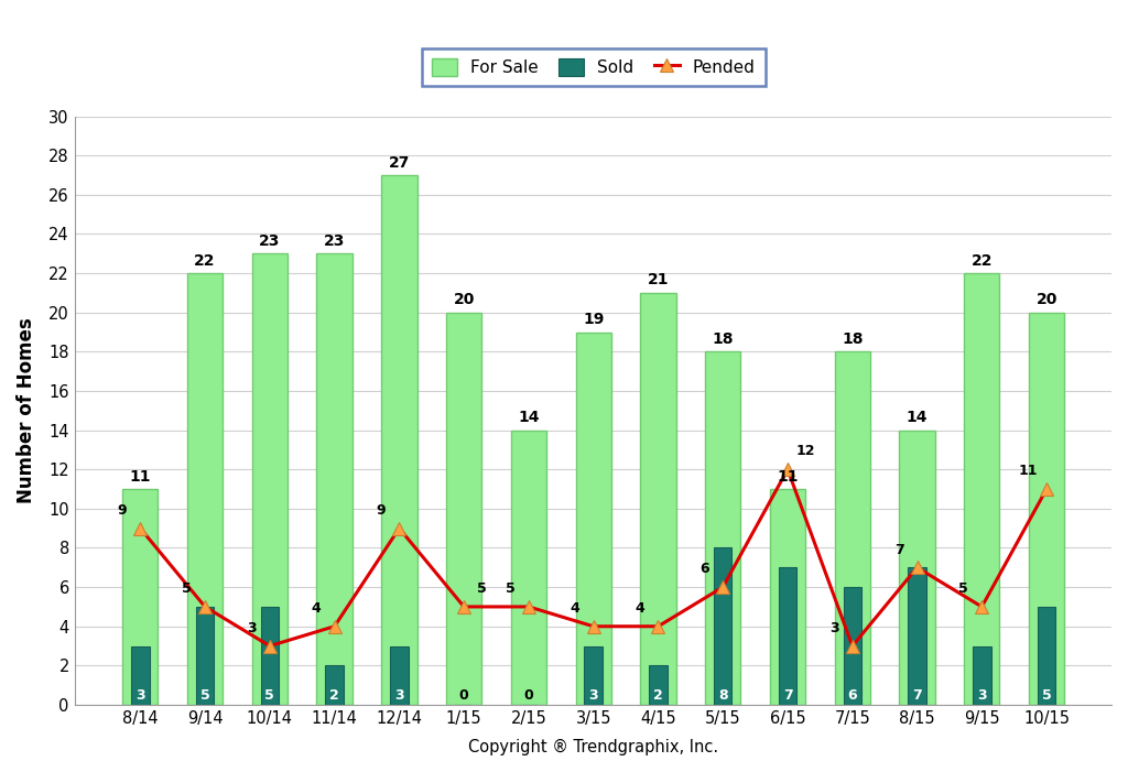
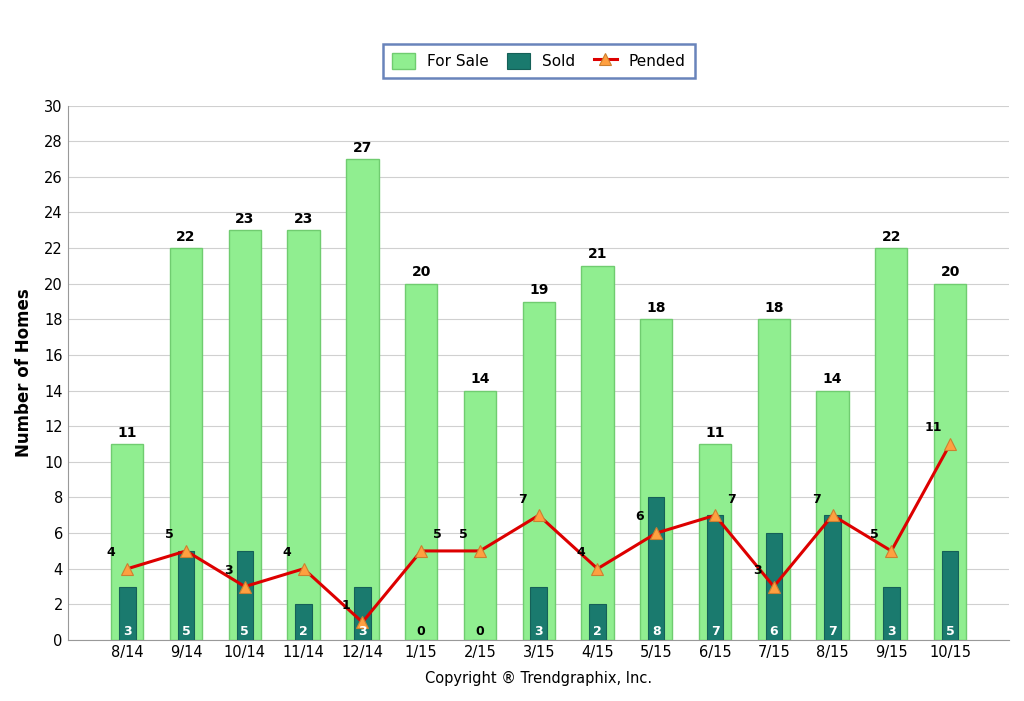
Pended/8/14: 9 -> 4
Pended/12/14: 9 -> 1
Pended/3/15: 4 -> 7
Pended/6/15: 12 -> 7
